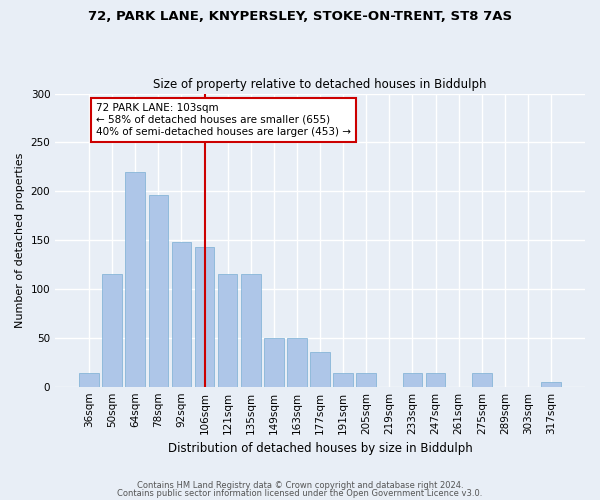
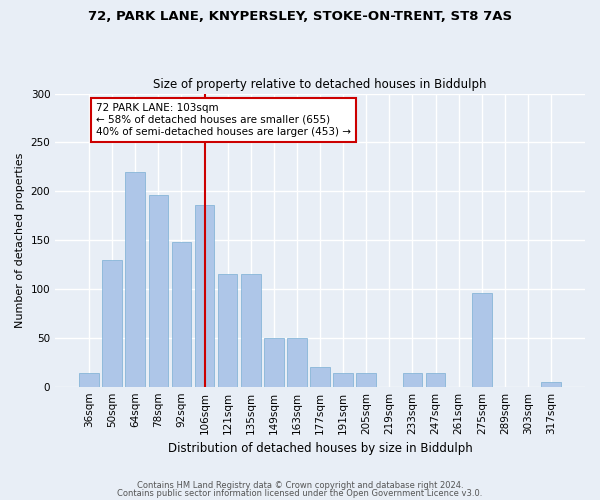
50sqm: 115 -> 130
106sqm: 143 -> 186
177sqm: 35 -> 20
275sqm: 14 -> 96
